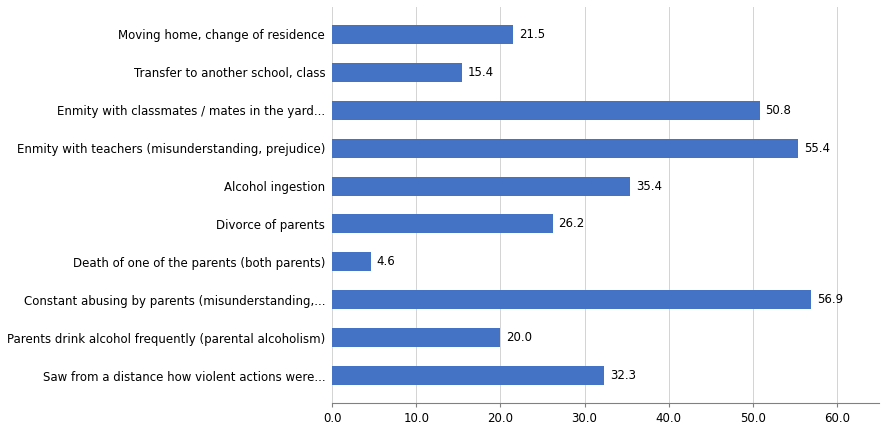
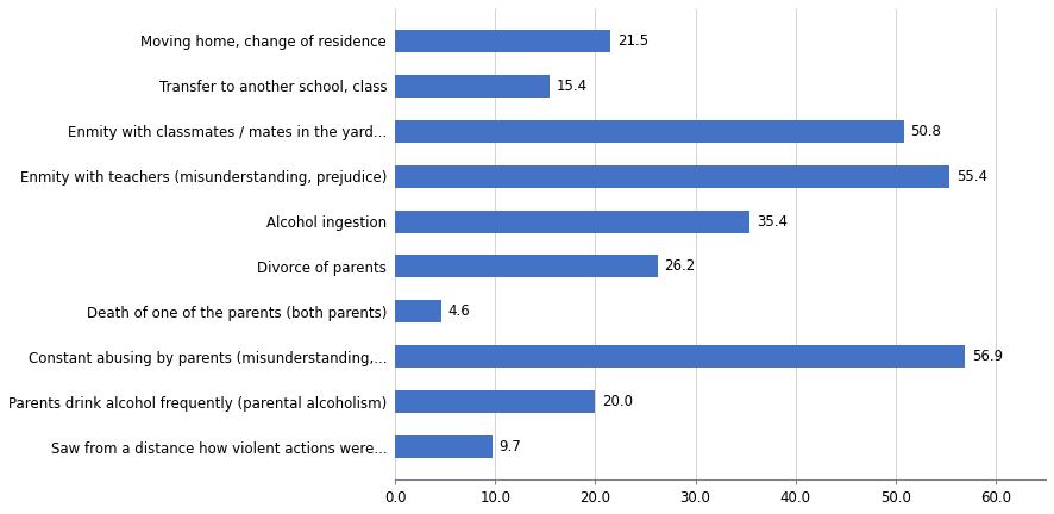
Saw from a distance how violent actions were...: 32.3 -> 9.7
